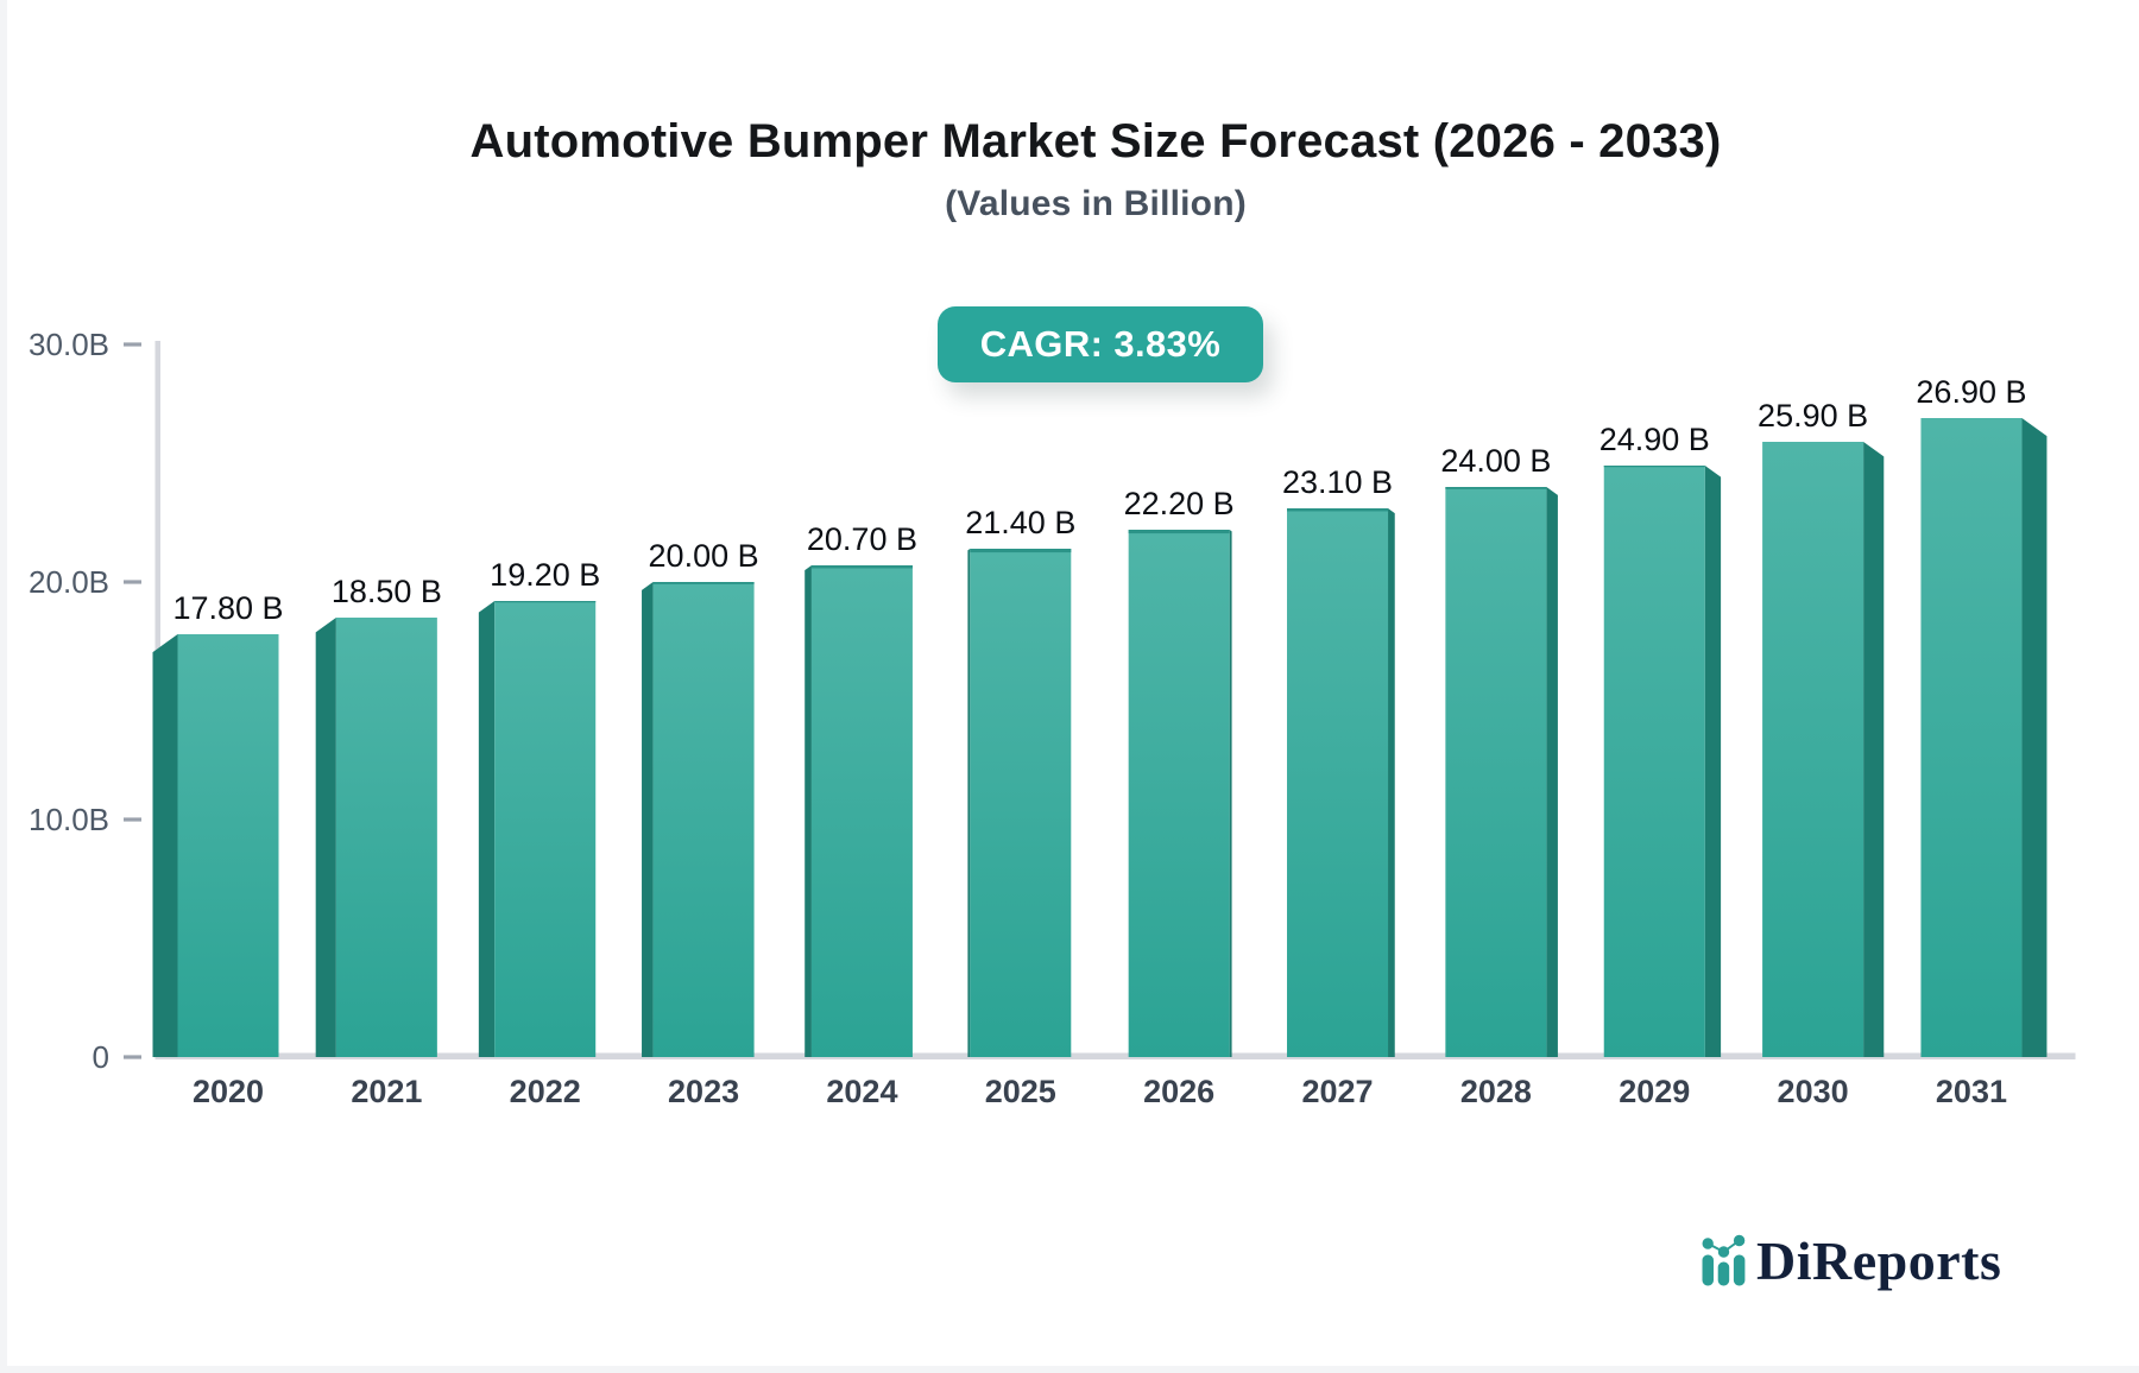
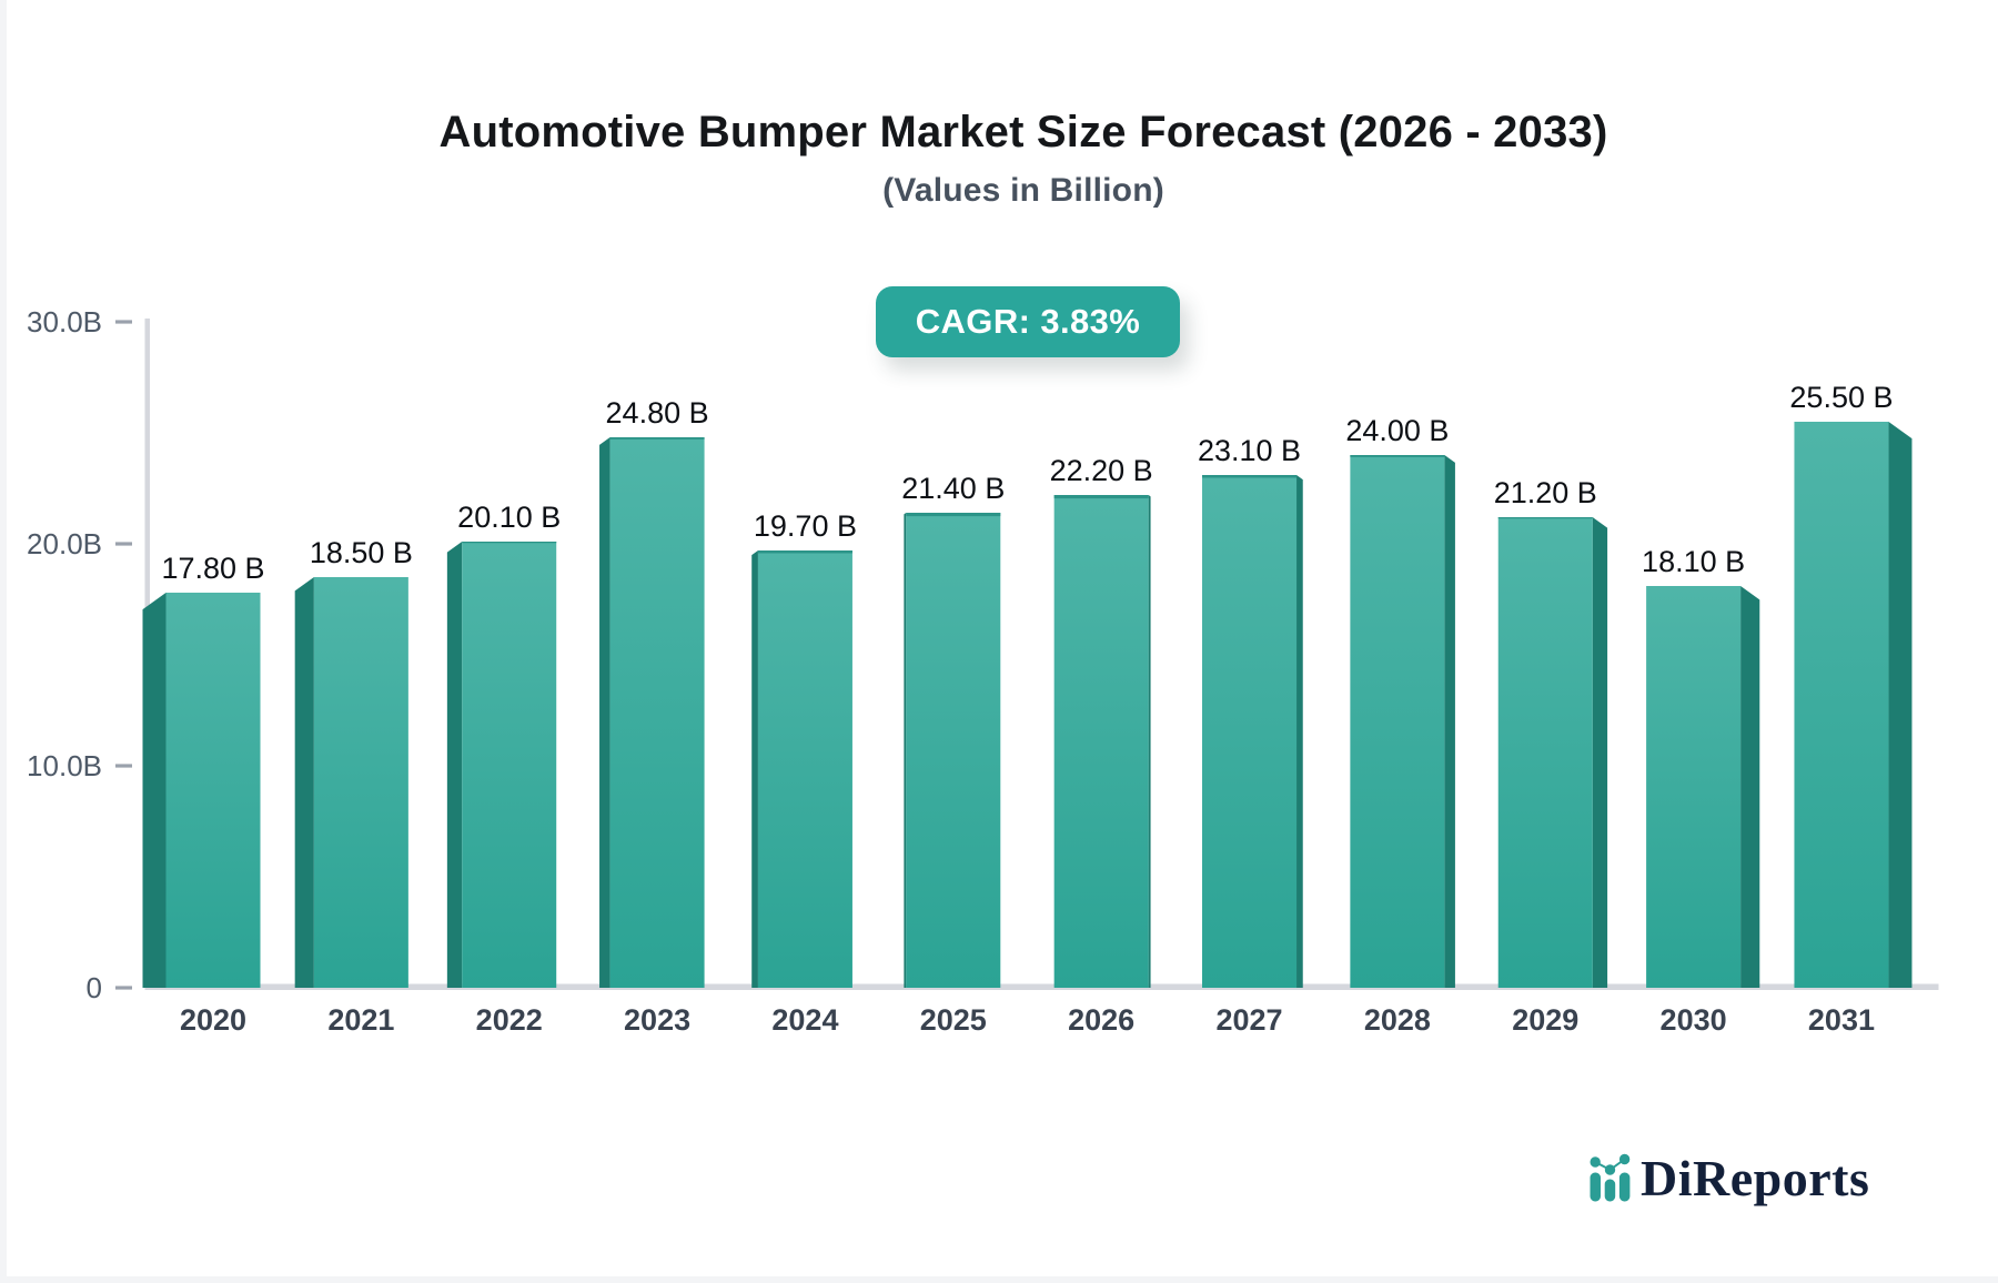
2022: 19.20 -> 20.10
2023: 20.00 -> 24.80
2024: 20.70 -> 19.70
2029: 24.90 -> 21.20
2030: 25.90 -> 18.10
2031: 26.90 -> 25.50
